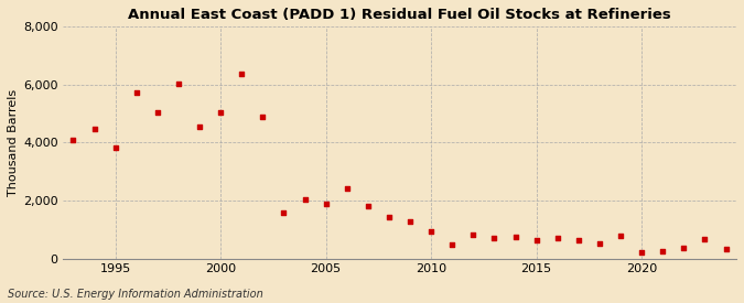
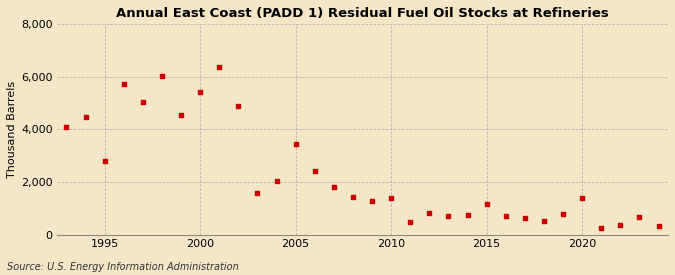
1995: 3,820 -> 2,800
2000: 5,020 -> 5,400
2005: 1,880 -> 3,450
2010: 940 -> 1,400
2015: 640 -> 1,150
2020: 200 -> 1,400
